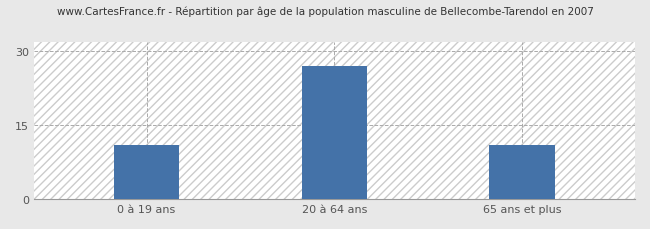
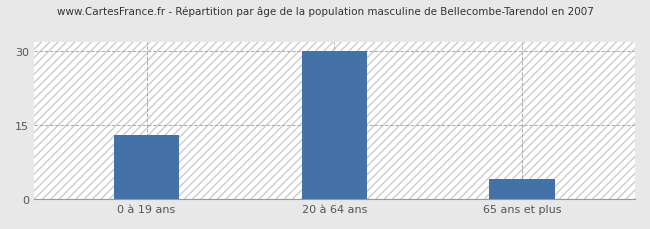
0 à 19 ans: 11 -> 13
20 à 64 ans: 27 -> 30
65 ans et plus: 11 -> 4
